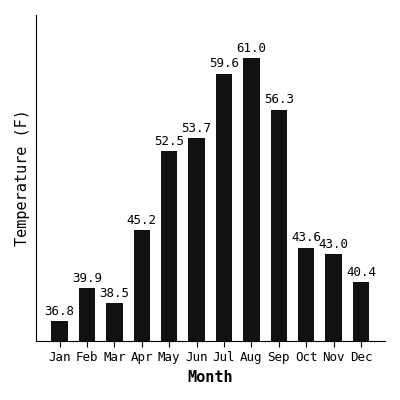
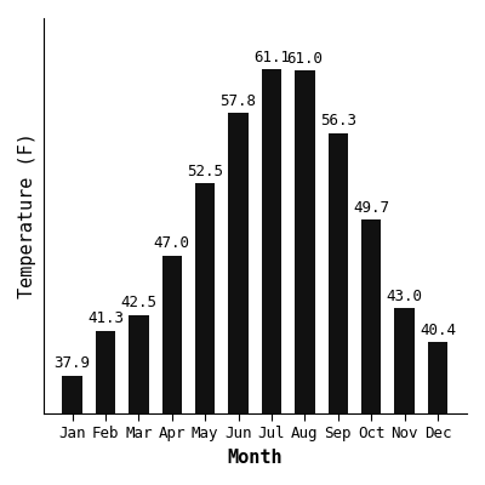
Jan: 36.8 -> 37.9
Feb: 39.9 -> 41.3
Mar: 38.5 -> 42.5
Apr: 45.2 -> 47.0
Jun: 53.7 -> 57.8
Jul: 59.6 -> 61.1
Oct: 43.6 -> 49.7
